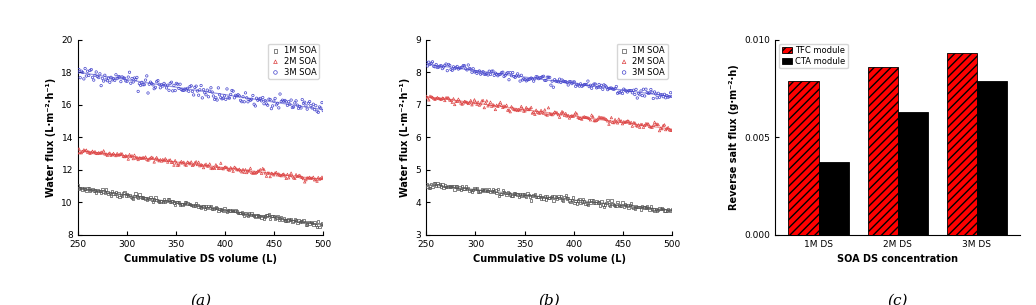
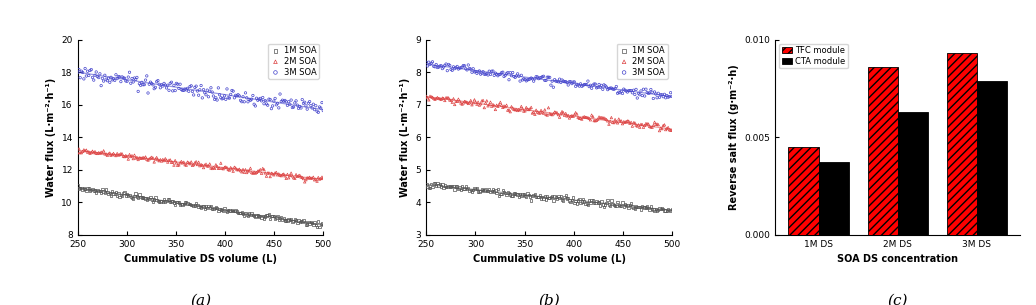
TFC module/1M DS: 0.0079 -> 0.0045
